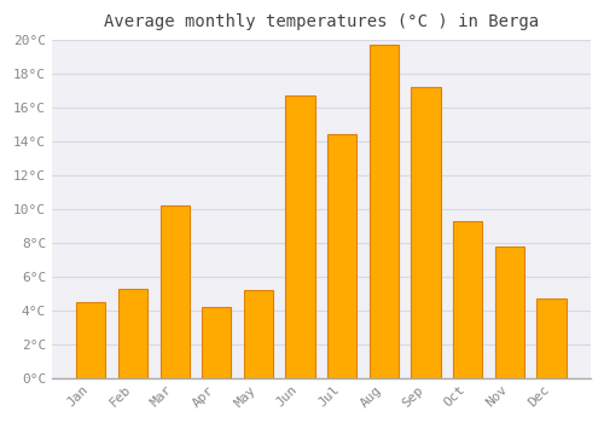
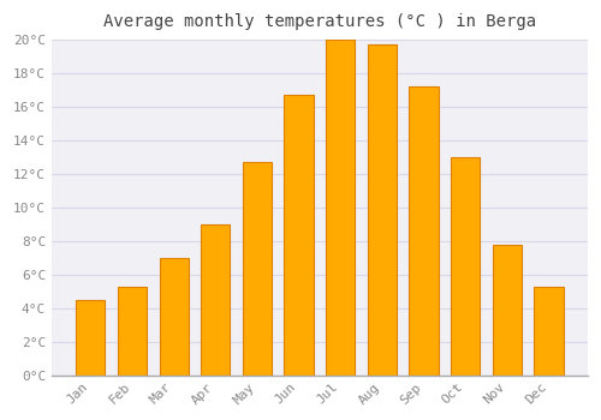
Mar: 10.2°C -> 7.0°C
Apr: 4.2°C -> 9.0°C
May: 5.2°C -> 12.7°C
Jul: 14.4°C -> 20.0°C
Oct: 9.3°C -> 13.0°C
Dec: 4.7°C -> 5.3°C
